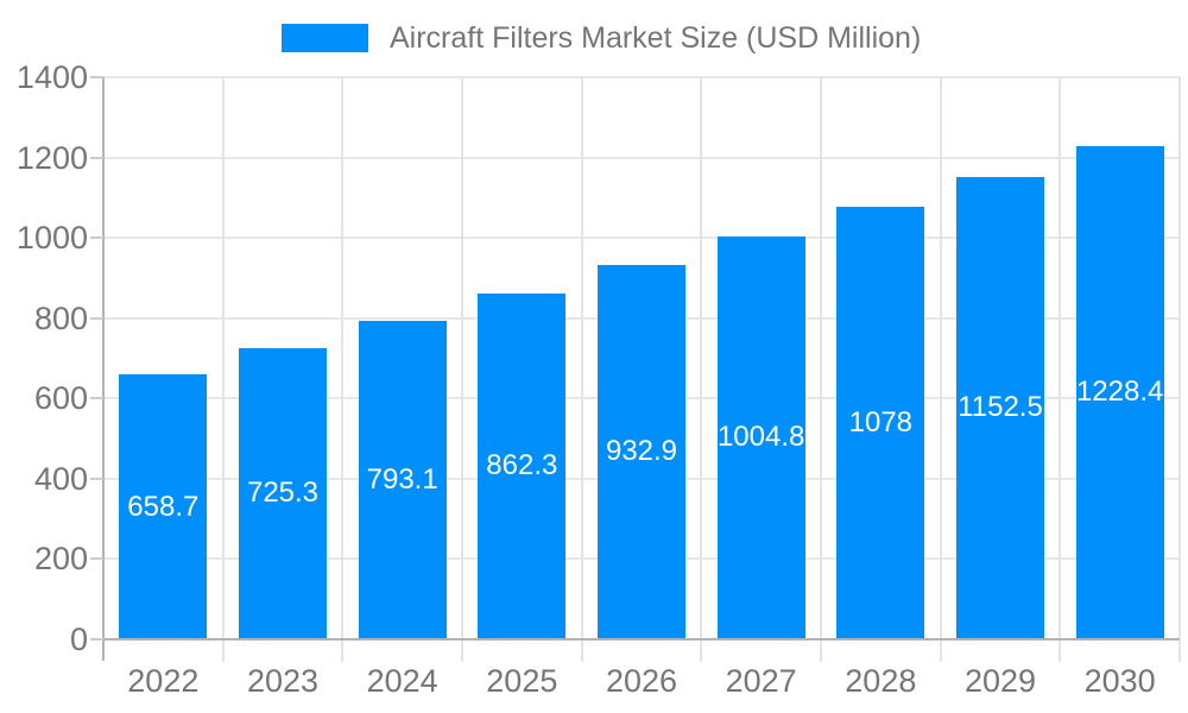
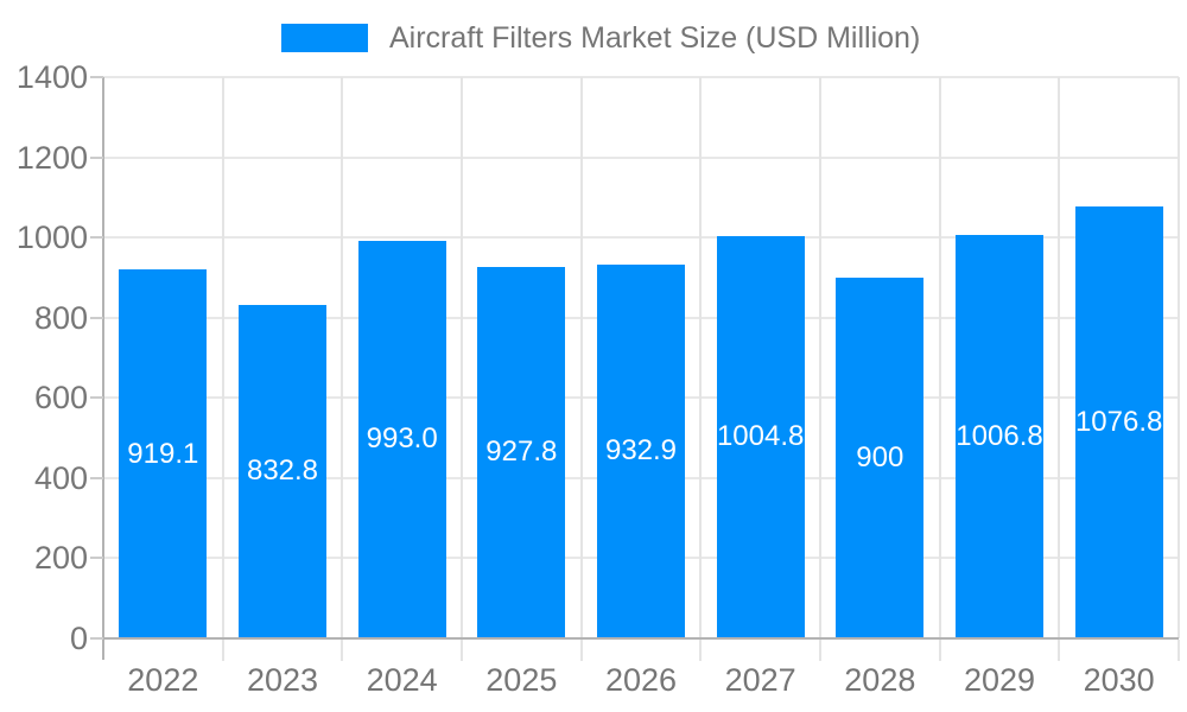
2022: 658.7 -> 919.1
2023: 725.3 -> 832.8
2024: 793.1 -> 993.0
2025: 862.3 -> 927.8
2028: 1078 -> 900
2029: 1152.5 -> 1006.8
2030: 1228.4 -> 1076.8
